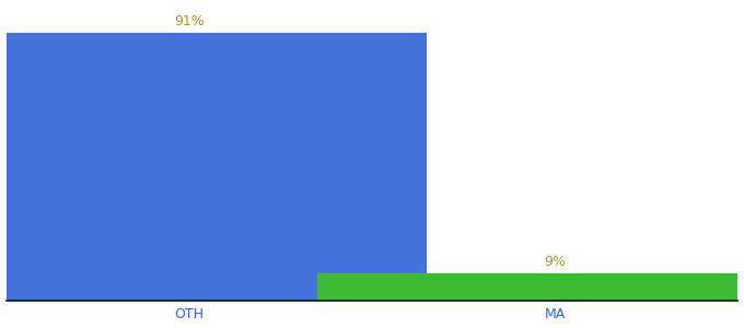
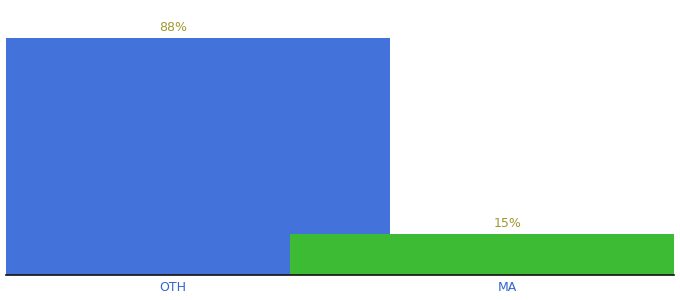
OTH: 91% -> 88%
MA: 9% -> 15%
